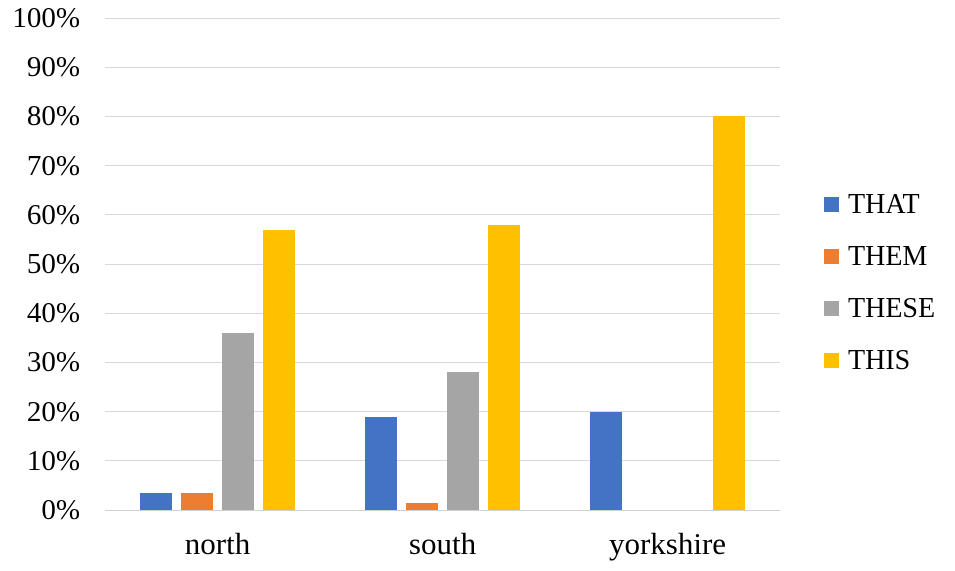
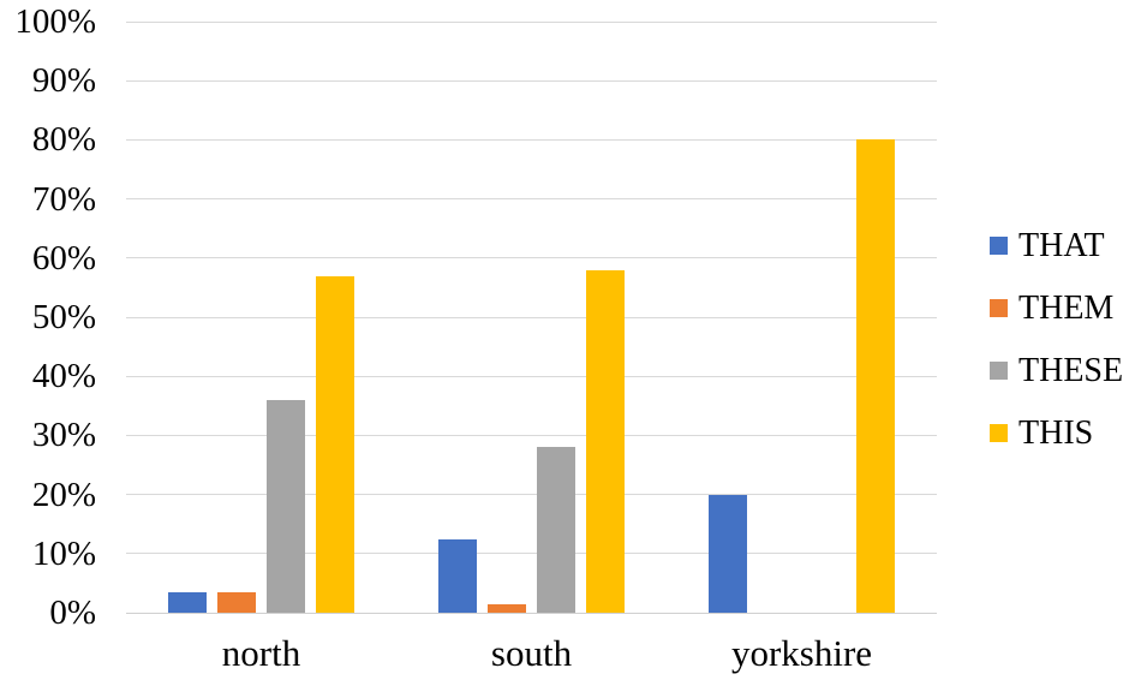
THAT/south: 19% -> 12%
